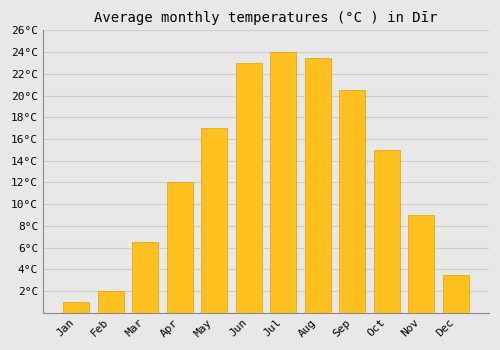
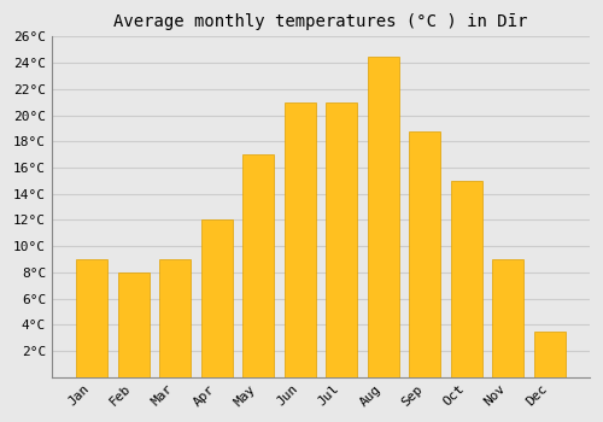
Jan: 1.0°C -> 9.0°C
Feb: 2.0°C -> 8.0°C
Mar: 6.5°C -> 9.0°C
Jun: 23.0°C -> 21.0°C
Jul: 24.0°C -> 21.0°C
Aug: 23.5°C -> 24.5°C
Sep: 20.5°C -> 18.8°C
